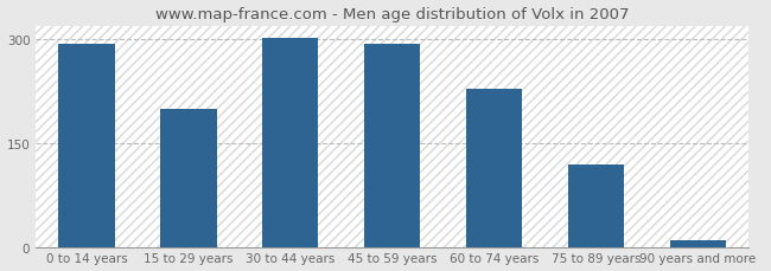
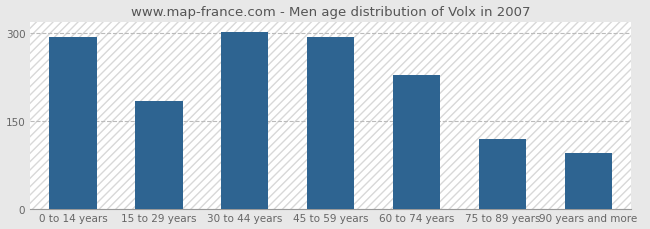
15 to 29 years: 200 -> 184
90 years and more: 10 -> 96
